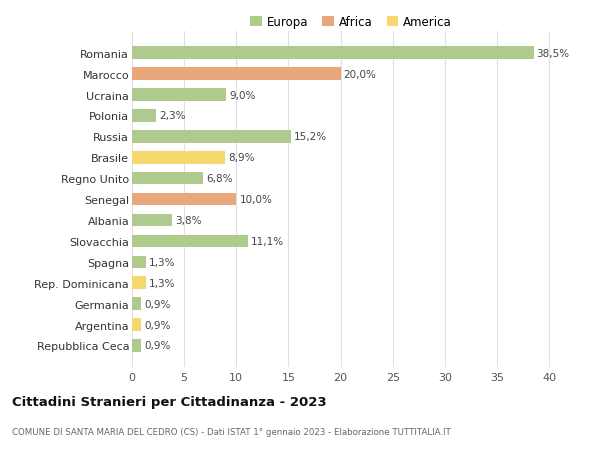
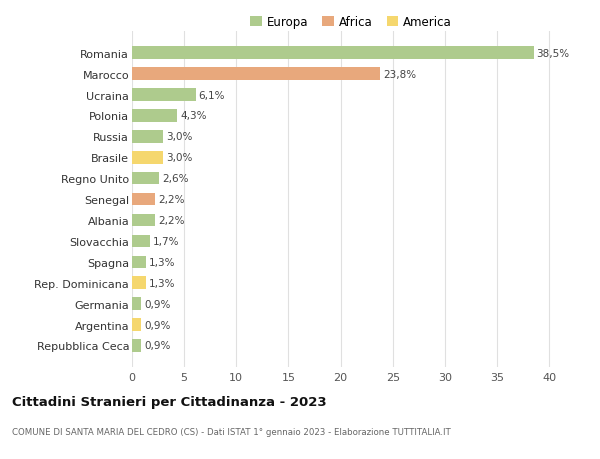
Marocco: 20,0% -> 23,8%
Ucraina: 9,0% -> 6,1%
Polonia: 2,3% -> 4,3%
Russia: 15,2% -> 3,0%
Brasile: 8,9% -> 3,0%
Regno Unito: 6,8% -> 2,6%
Senegal: 10,0% -> 2,2%
Albania: 3,8% -> 2,2%
Slovacchia: 11,1% -> 1,7%
